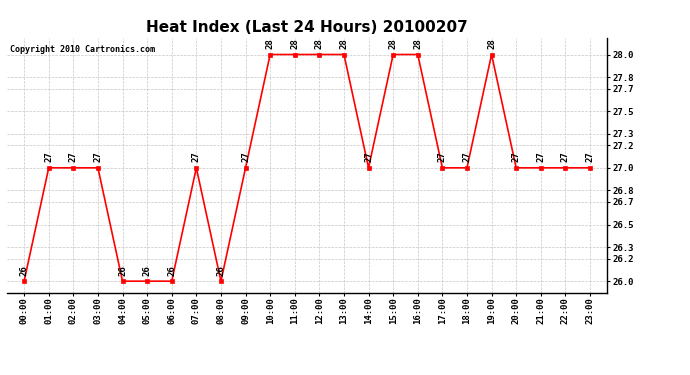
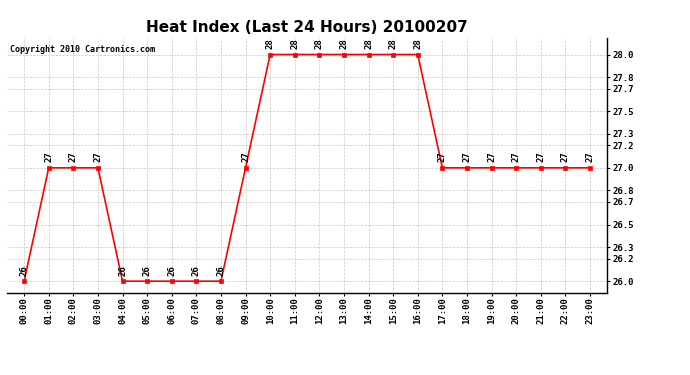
07:00: 27 -> 26
14:00: 27 -> 28
19:00: 28 -> 27
